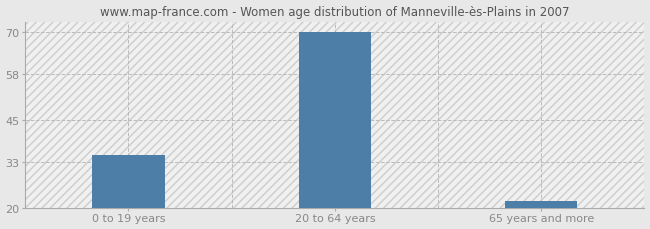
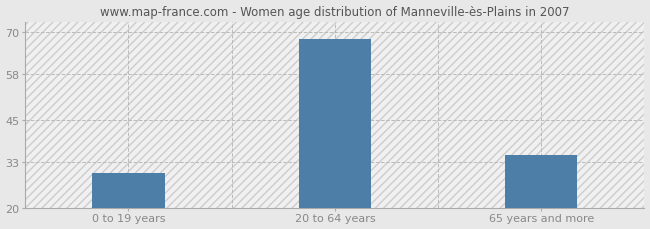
0 to 19 years: 35 -> 30
20 to 64 years: 70 -> 68
65 years and more: 22 -> 35
